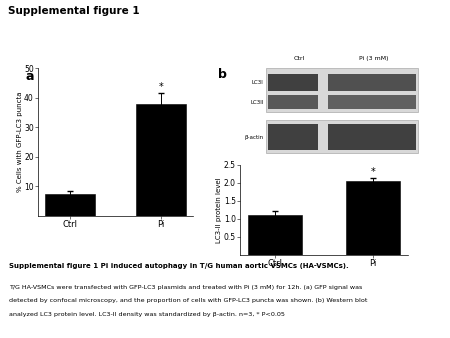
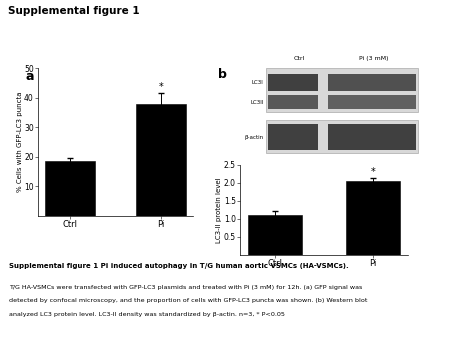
Ctrl: 7.5 -> 18.5
